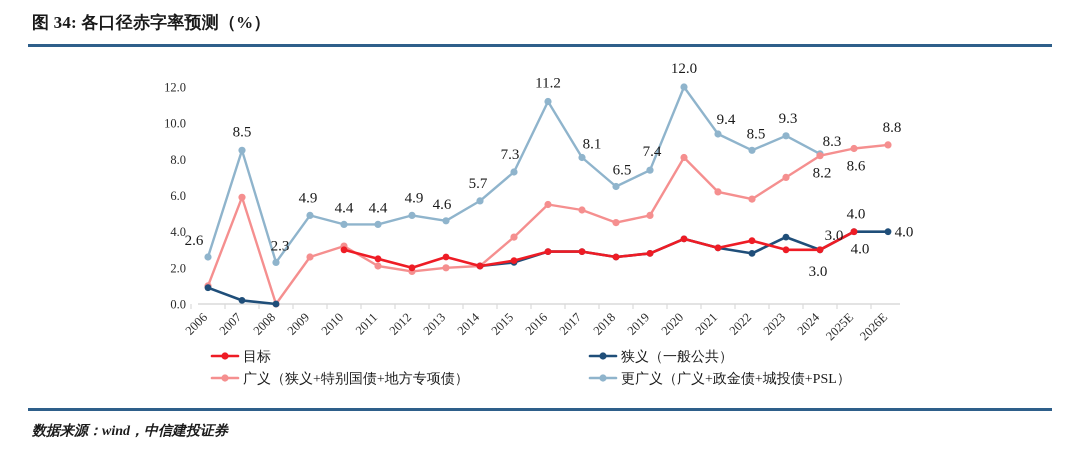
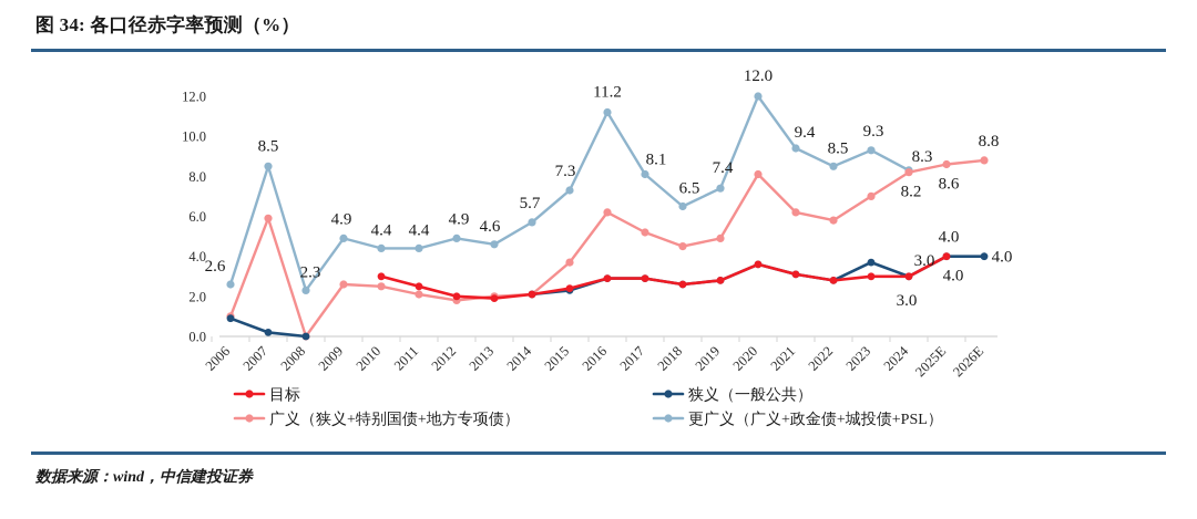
广义（狭义+特别国债+地方专项债）/2010: 3.2 -> 2.5
目标/2013: 2.6 -> 1.9
广义（狭义+特别国债+地方专项债）/2016: 5.5 -> 6.2
目标/2022: 3.5 -> 2.8
